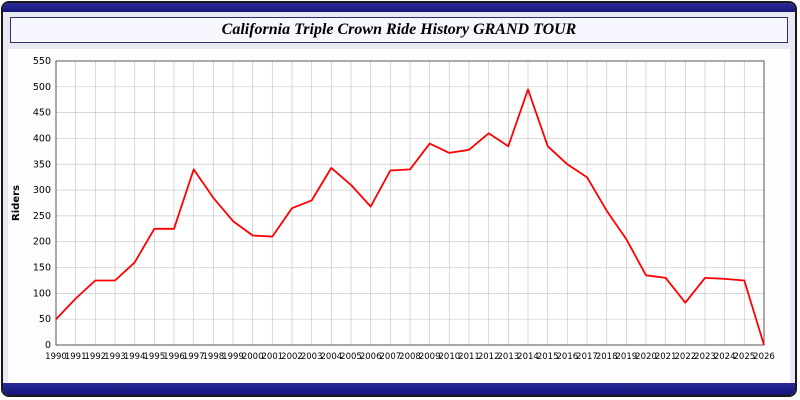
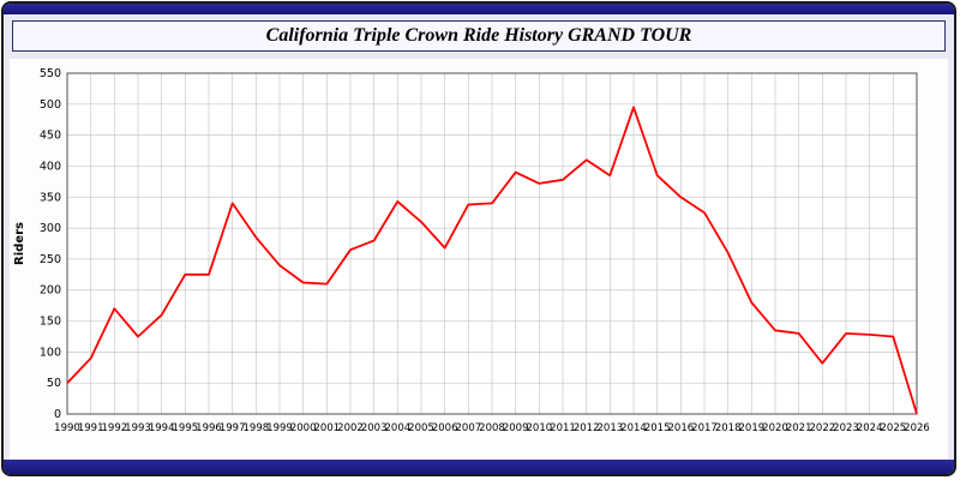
1992: 120 -> 170
2019: 200 -> 180
